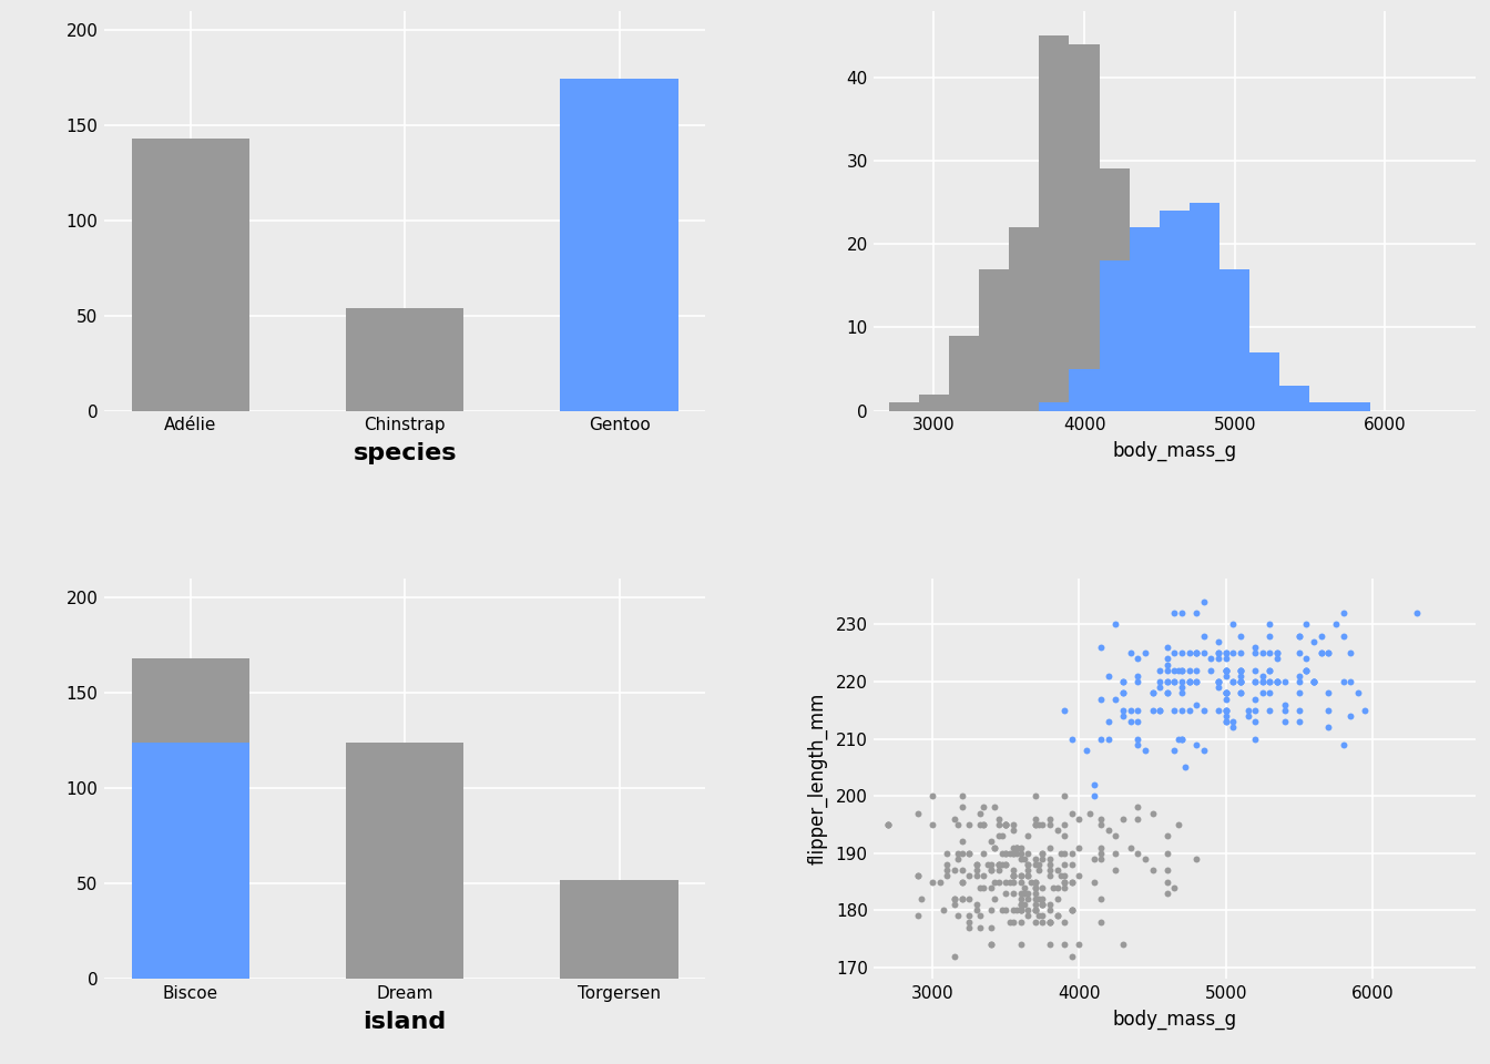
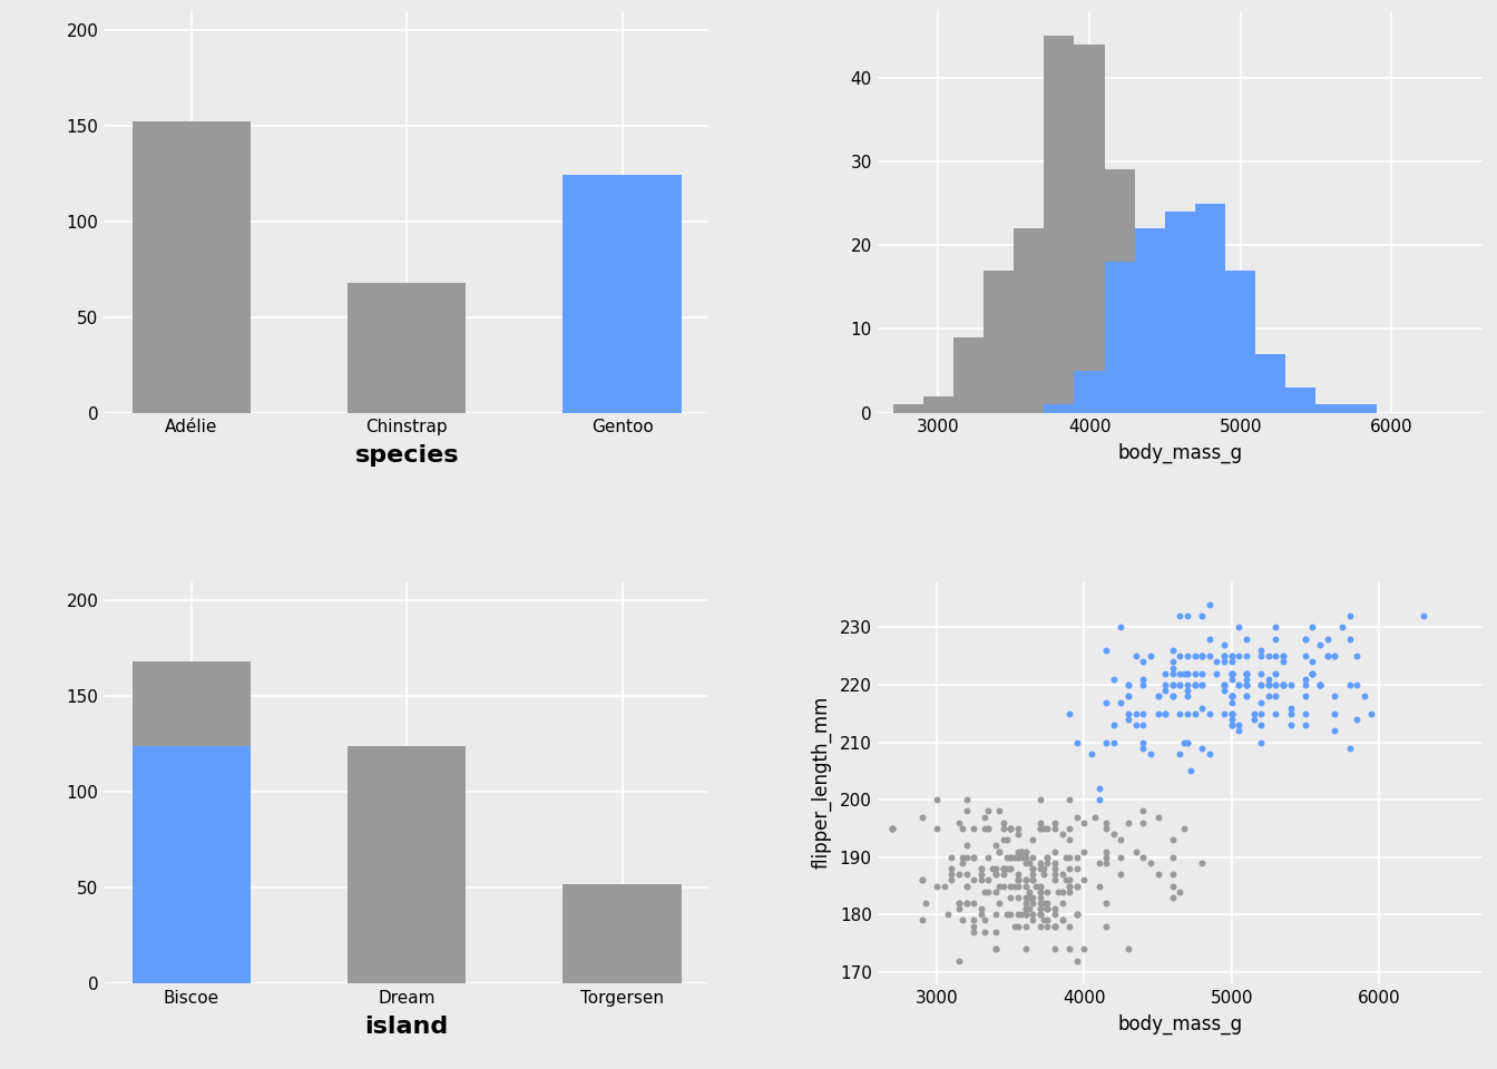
Adélie: 143 -> 152
Chinstrap: 54 -> 68
Gentoo: 174 -> 124
